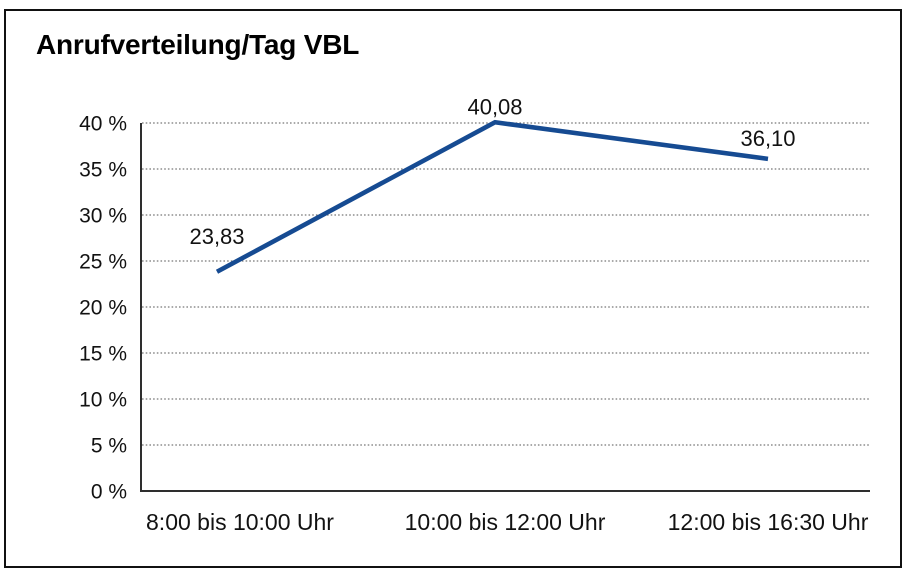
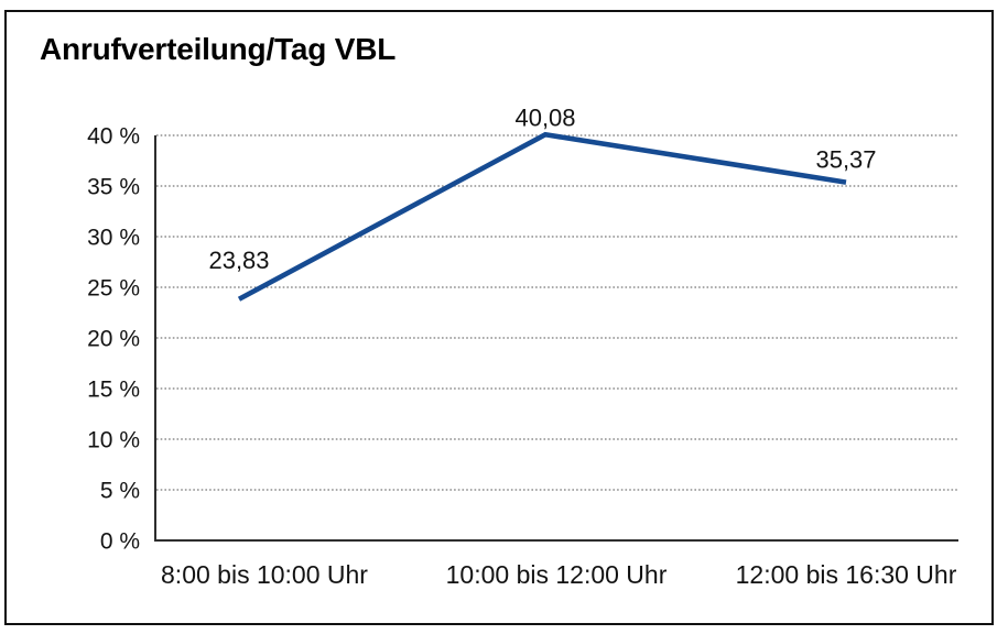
12:00 bis 16:30 Uhr: 36,10 -> 35,37
